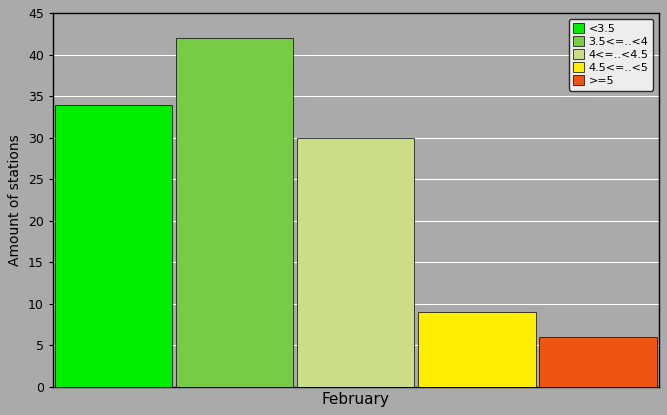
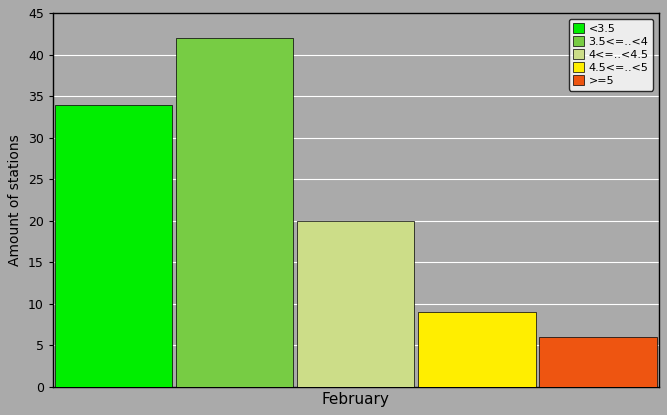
February: 30 -> 20
